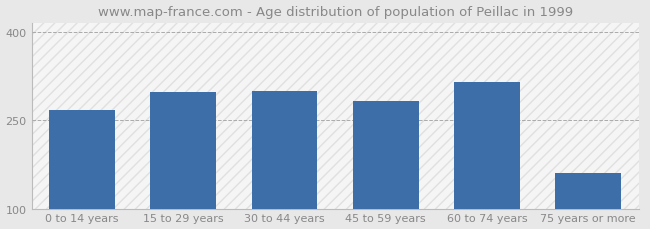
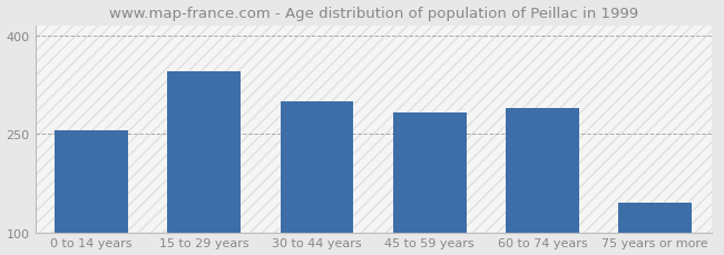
0 to 14 years: 268 -> 255
15 to 29 years: 298 -> 345
60 to 74 years: 314 -> 290
75 years or more: 160 -> 145
